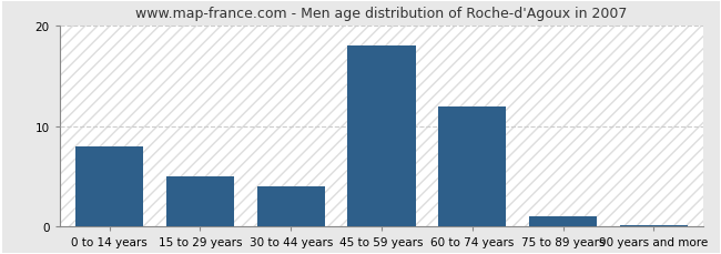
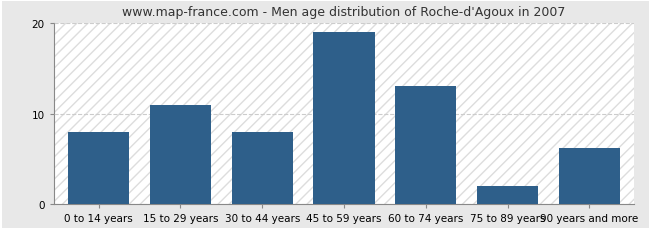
15 to 29 years: 5.0 -> 11.0
30 to 44 years: 4.0 -> 8.0
45 to 59 years: 18.0 -> 19.0
60 to 74 years: 12.0 -> 13.0
75 to 89 years: 1.0 -> 2.0
90 years and more: 0.2 -> 6.2
